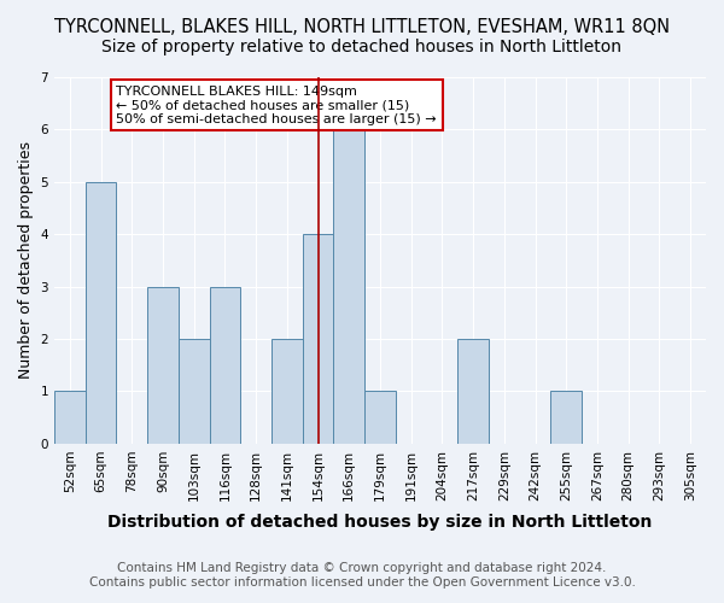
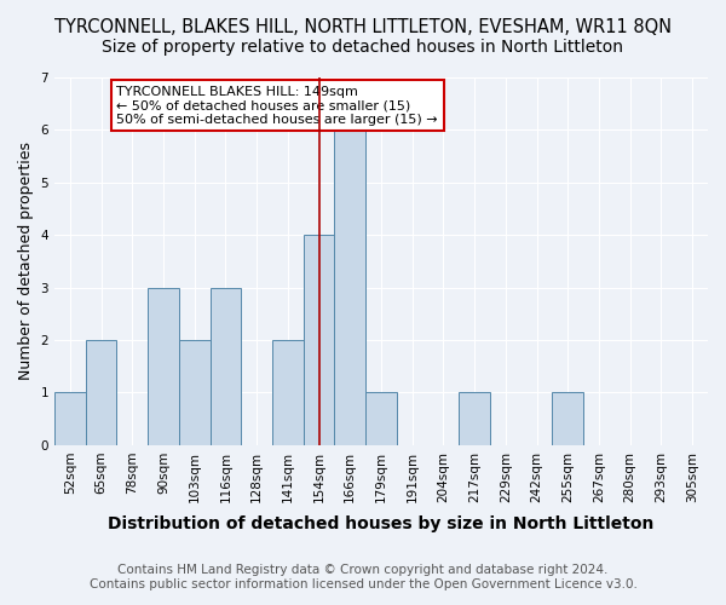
65sqm: 5 -> 2
217sqm: 2 -> 1
